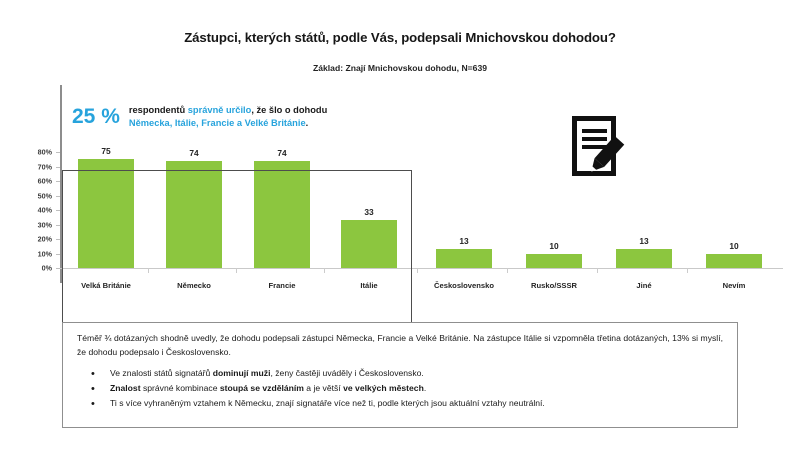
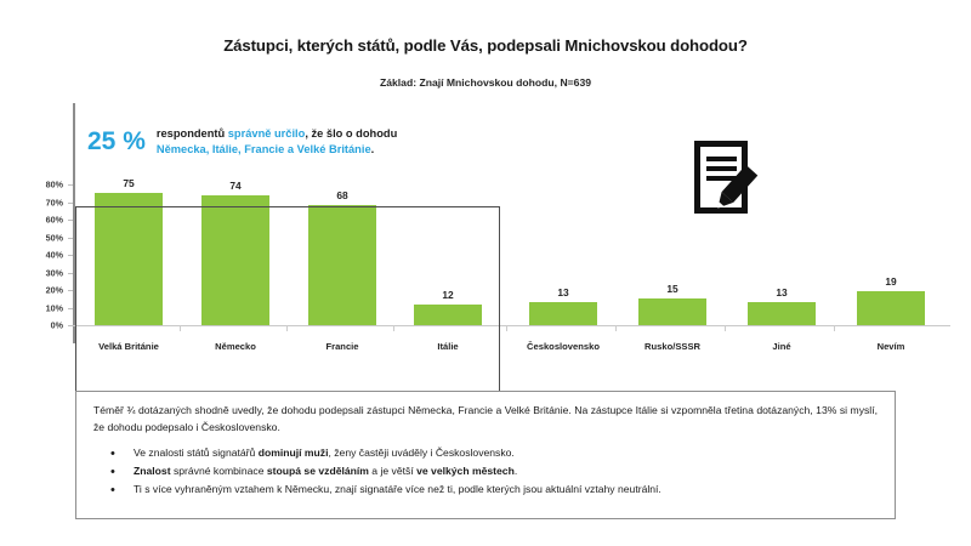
Francie: 74 -> 68
Itálie: 33 -> 12
Rusko/SSSR: 10 -> 15
Nevím: 10 -> 19
